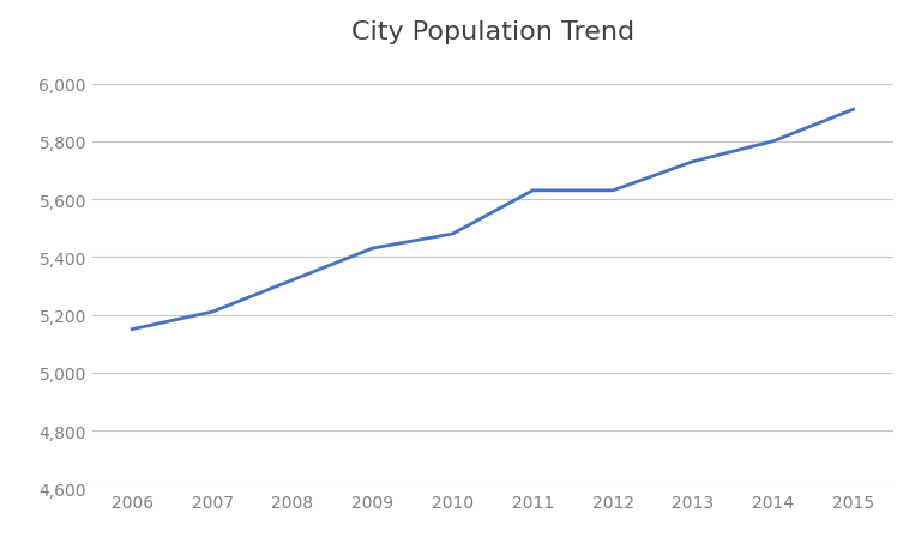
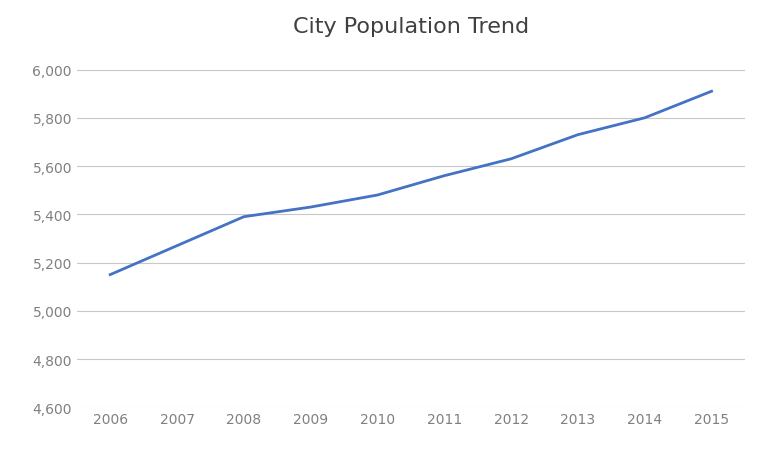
2007: 5,210 -> 5,270
2008: 5,320 -> 5,390
2011: 5,630 -> 5,560
